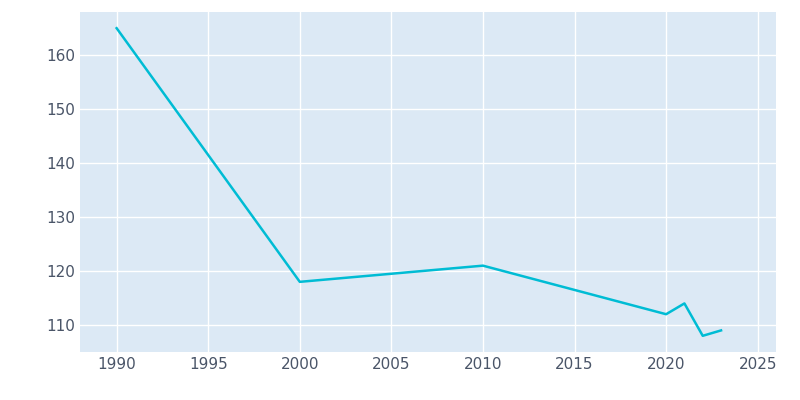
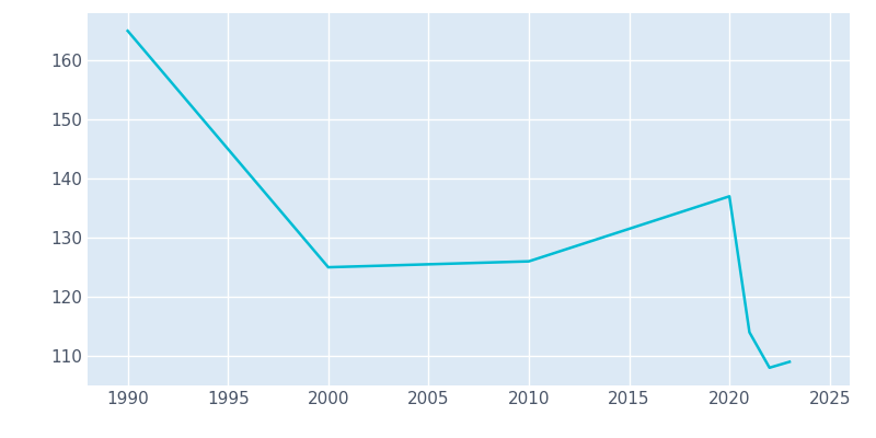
2000: 118 -> 125
2010: 121 -> 126
2020: 112 -> 137
